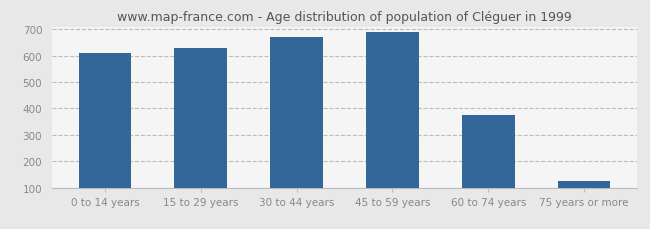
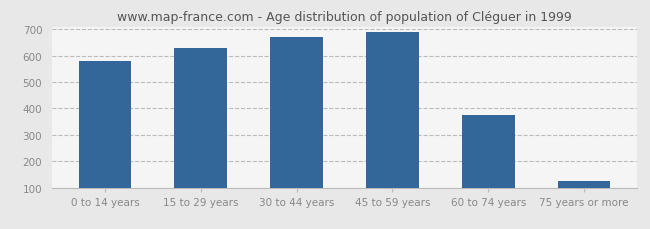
0 to 14 years: 610 -> 578
